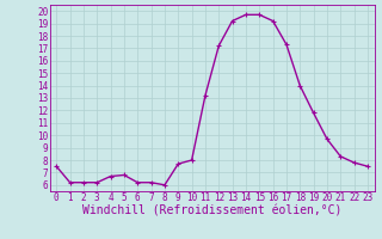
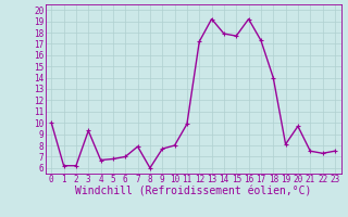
0: 7.5 -> 10.0
3: 6.2 -> 9.3
6: 6.2 -> 7.0
7: 6.2 -> 7.9
11: 13.2 -> 9.9
14: 19.7 -> 17.9
15: 19.7 -> 17.7
19: 11.8 -> 8.1
21: 8.3 -> 7.5
22: 7.8 -> 7.3
